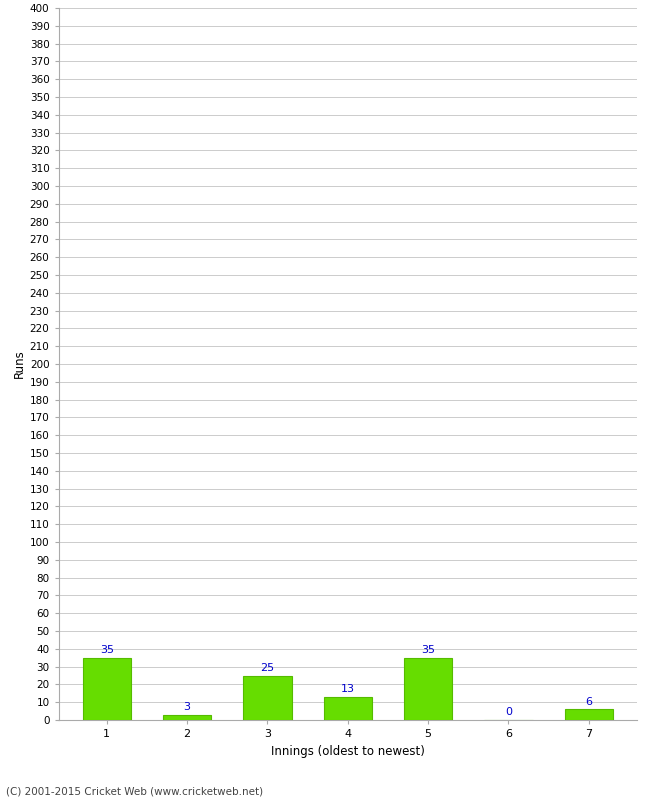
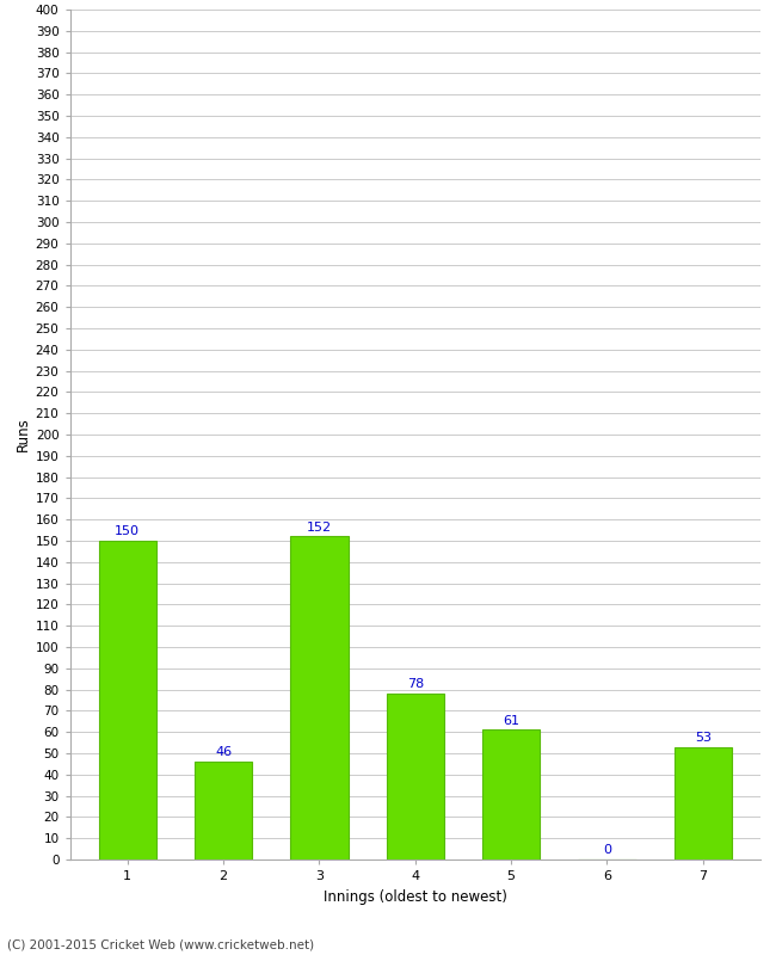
1: 35 -> 150
2: 3 -> 46
3: 25 -> 152
4: 13 -> 78
5: 35 -> 61
7: 6 -> 53
